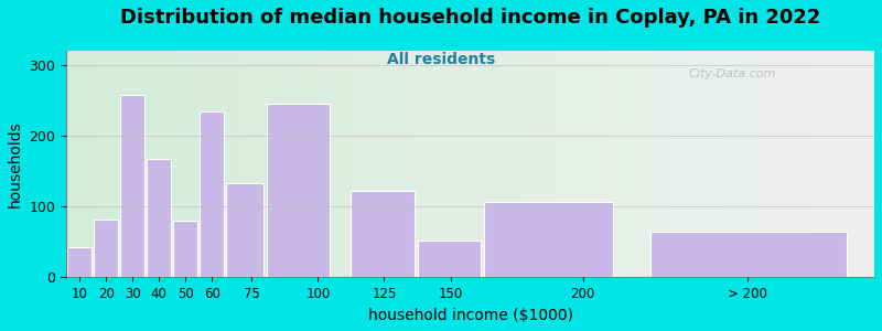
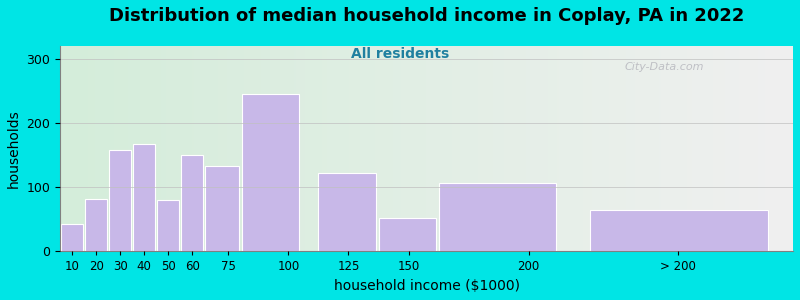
30: 258 -> 158
60: 234 -> 150
